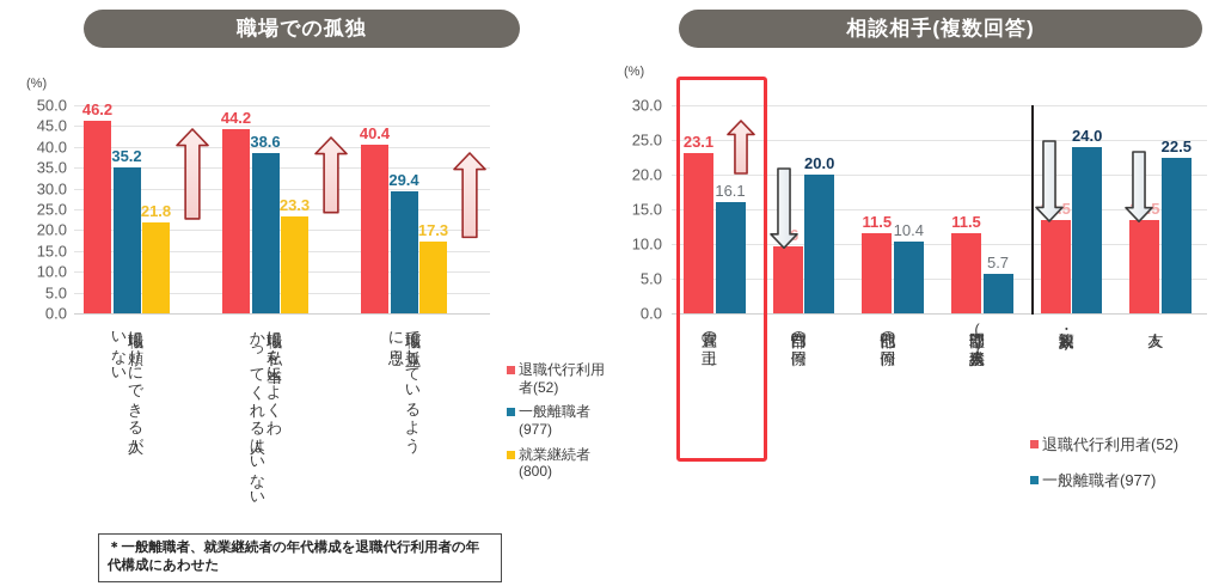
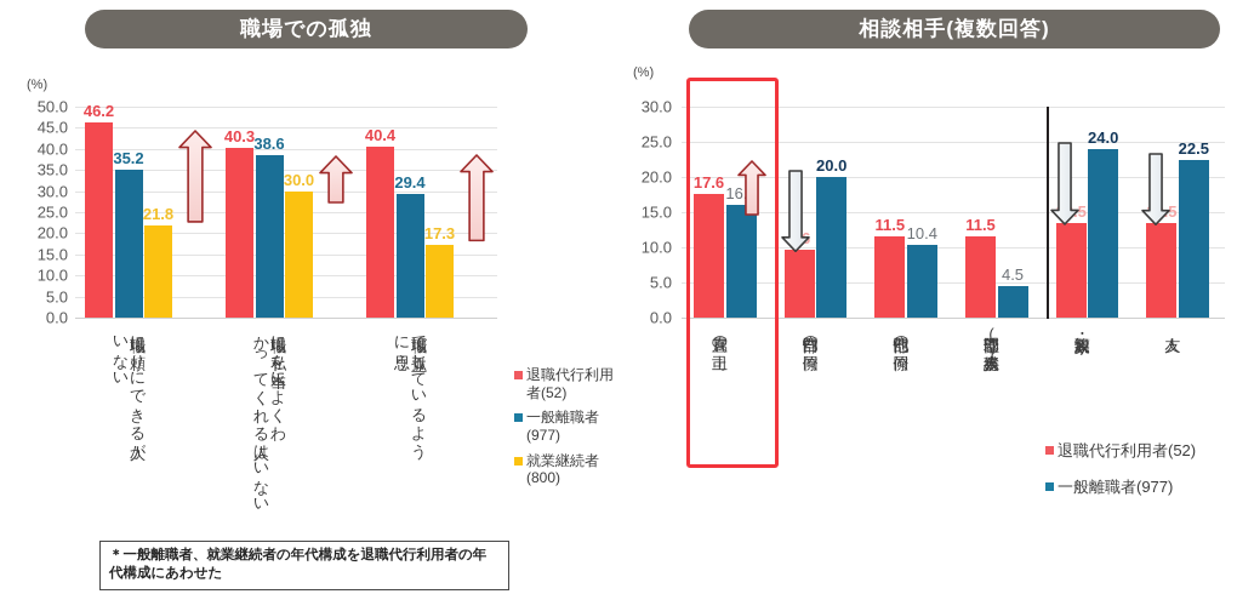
職場での孤独/退職代行利用者(52)/職場に私を本当によくわかってくれる人はいない: 44.2 -> 40.3
職場での孤独/就業継続者(800)/職場に私を本当によくわかってくれる人はいない: 23.3 -> 30.0
相談相手(複数回答)/退職代行利用者(52)/直属の上司: 23.1 -> 17.6
相談相手(複数回答)/一般離職者(977)/管理部門(人事・総務): 5.7 -> 4.5
